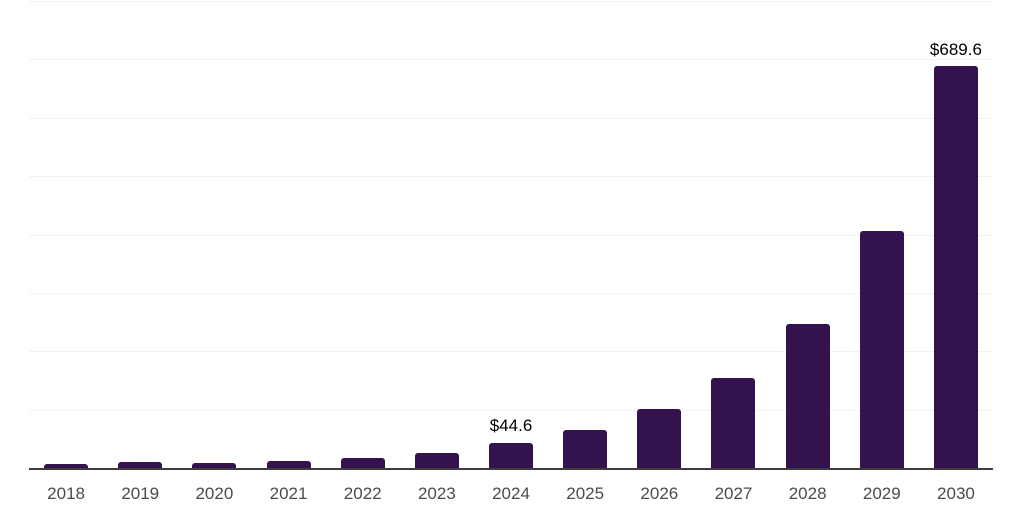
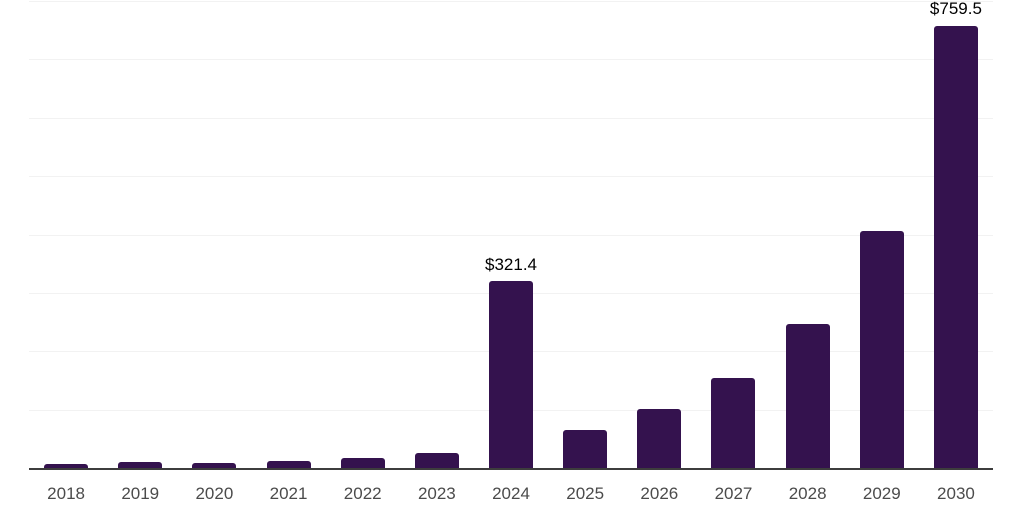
2024: $44.6 -> $321.4
2030: $689.6 -> $759.5
